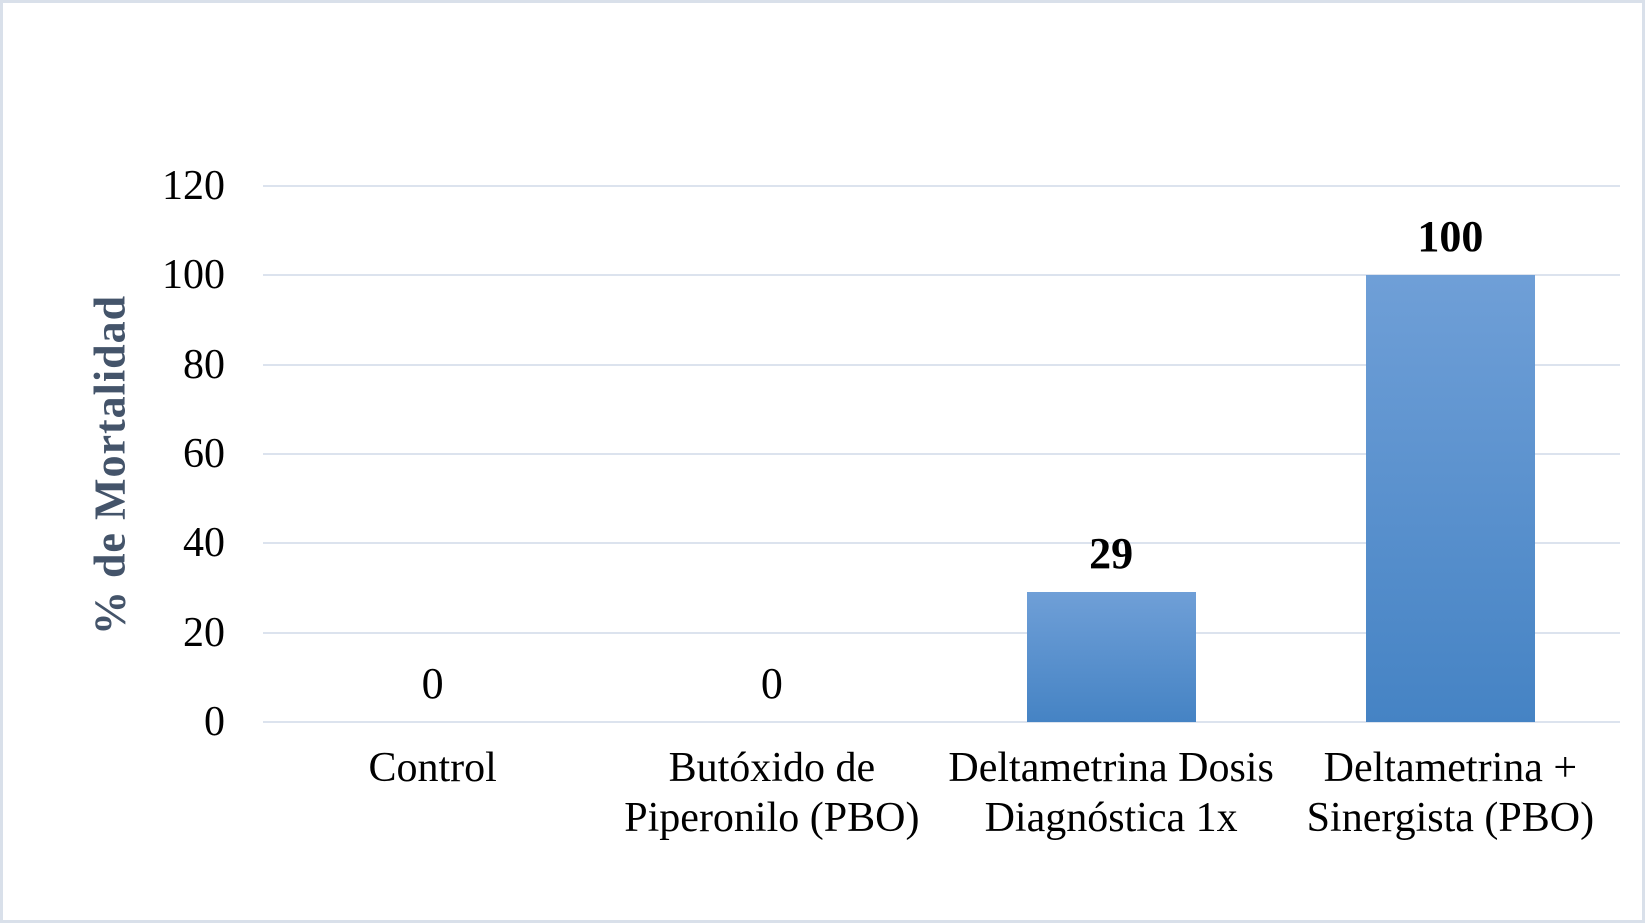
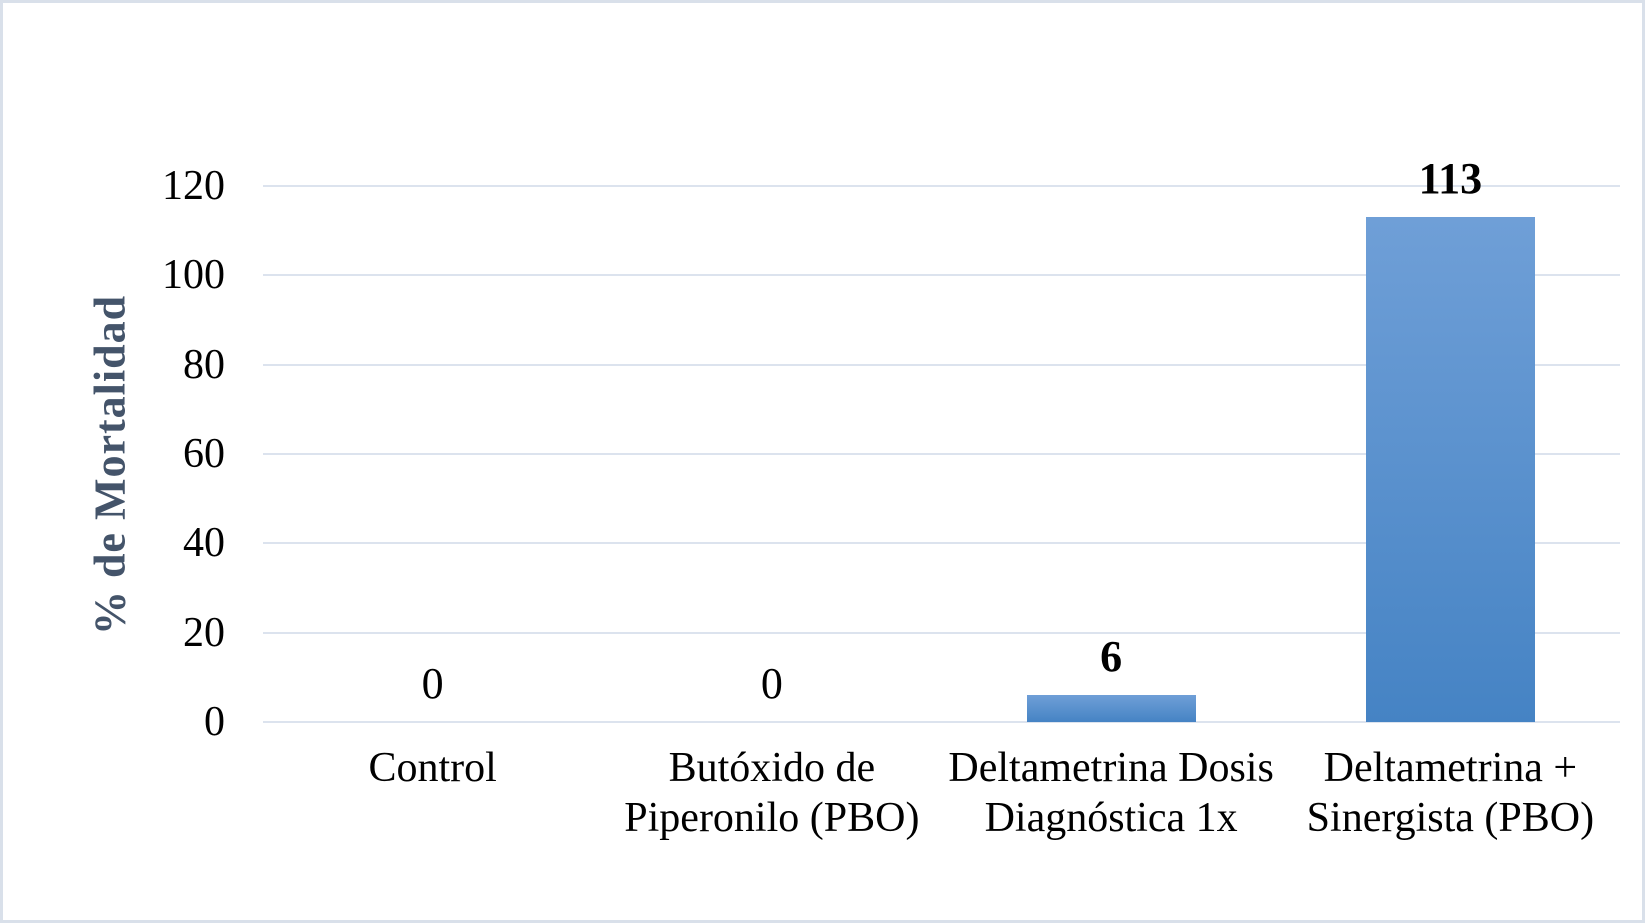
Deltametrina Dosis Diagnóstica 1x: 29 -> 6
Deltametrina + Sinergista (PBO): 100 -> 113
